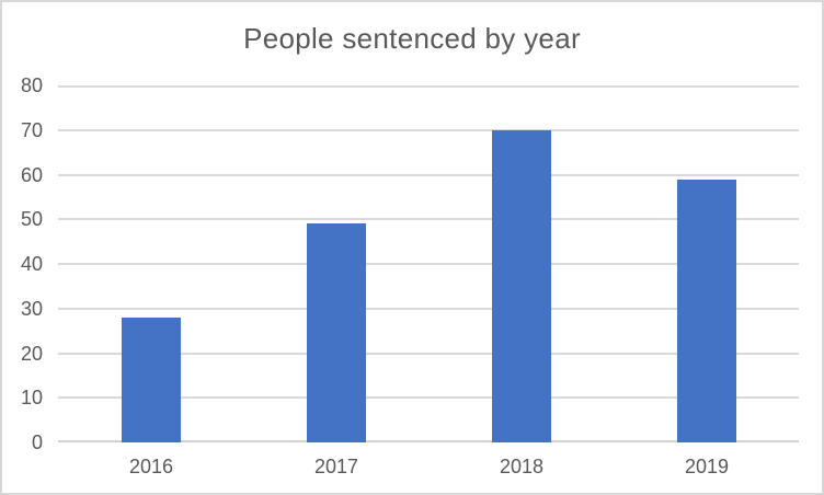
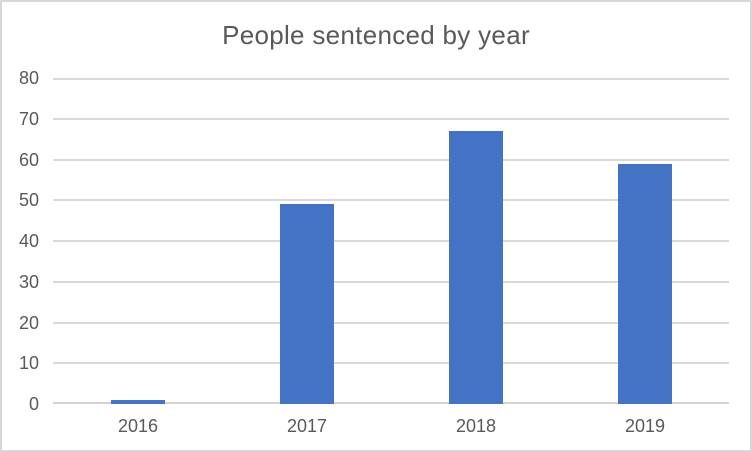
2016: 28 -> 1
2018: 70 -> 67
